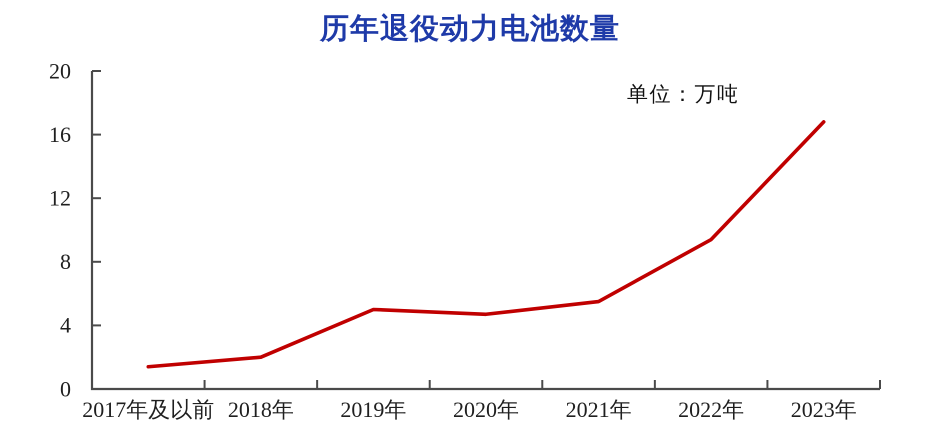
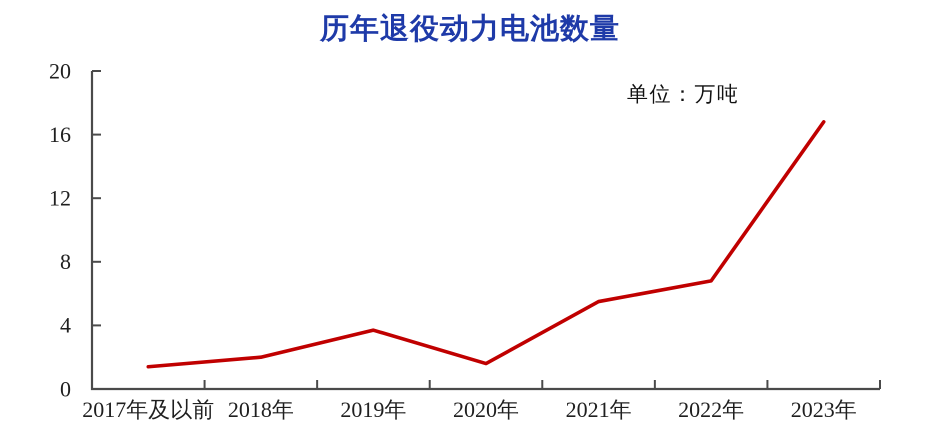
2019年: 5.0 -> 3.7
2020年: 4.7 -> 1.6
2022年: 9.4 -> 6.8
